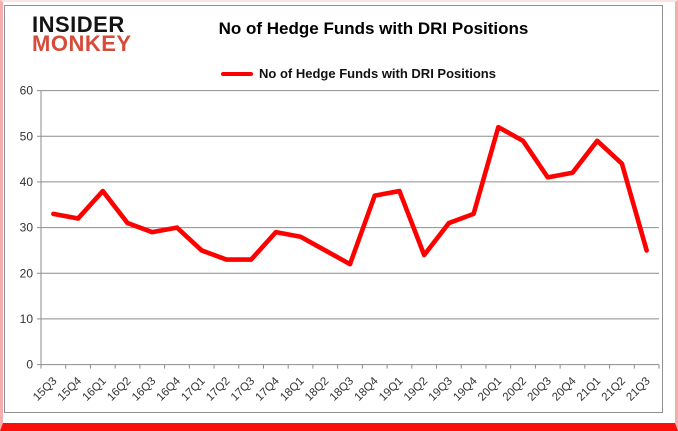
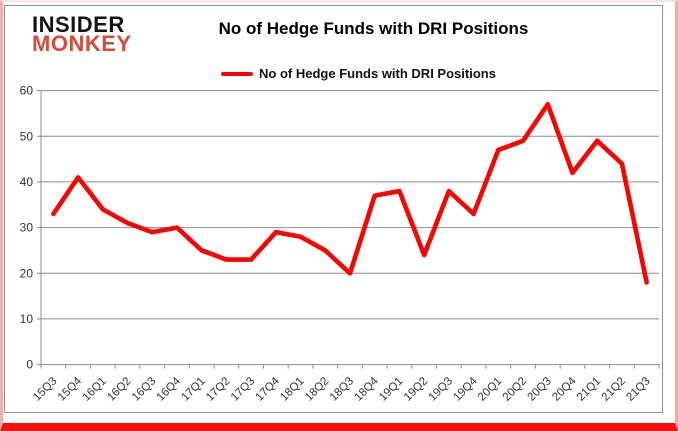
15Q4: 32 -> 41
16Q1: 38 -> 34
18Q3: 22 -> 20
19Q3: 31 -> 38
20Q1: 52 -> 47
20Q3: 41 -> 57
21Q3: 25 -> 18
